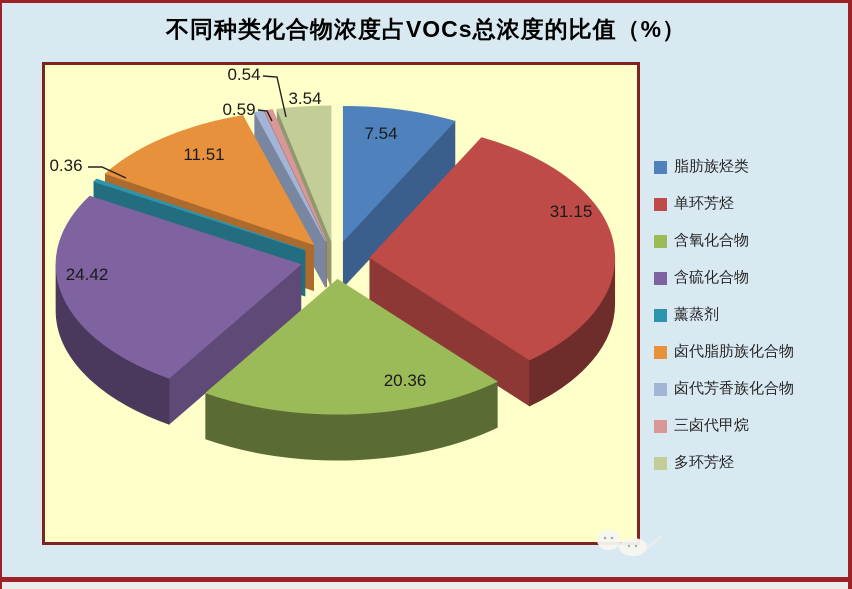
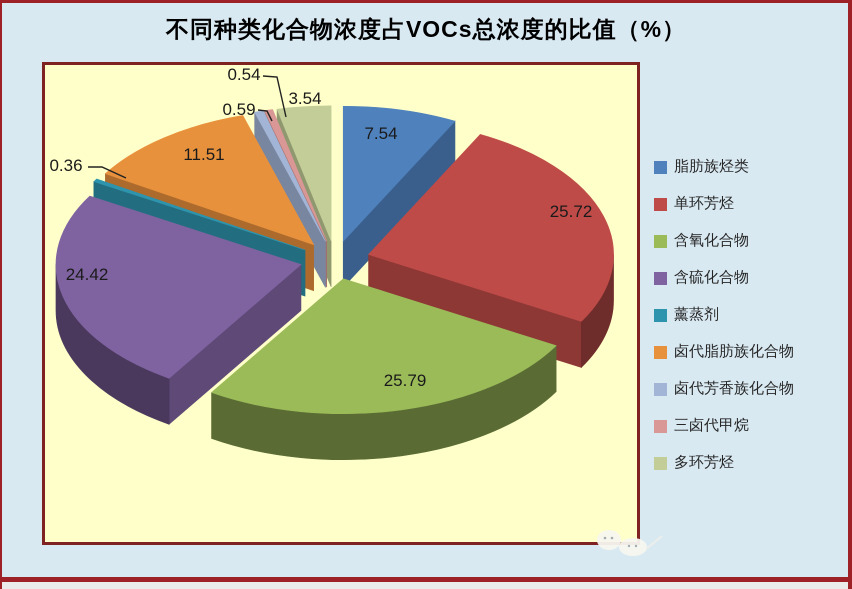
单环芳烃: 31.15 -> 25.72
含氧化合物: 20.36 -> 25.79
